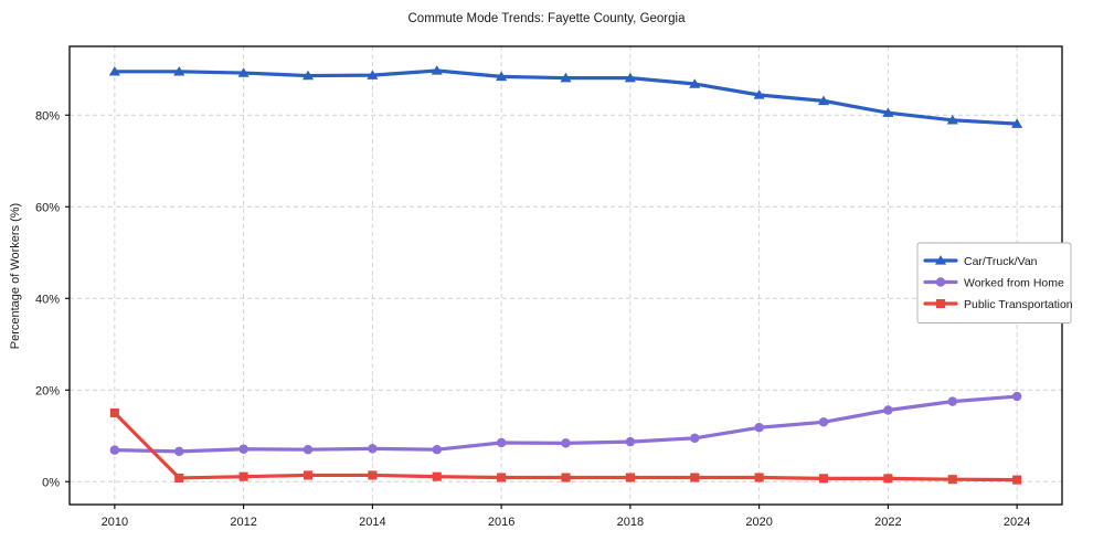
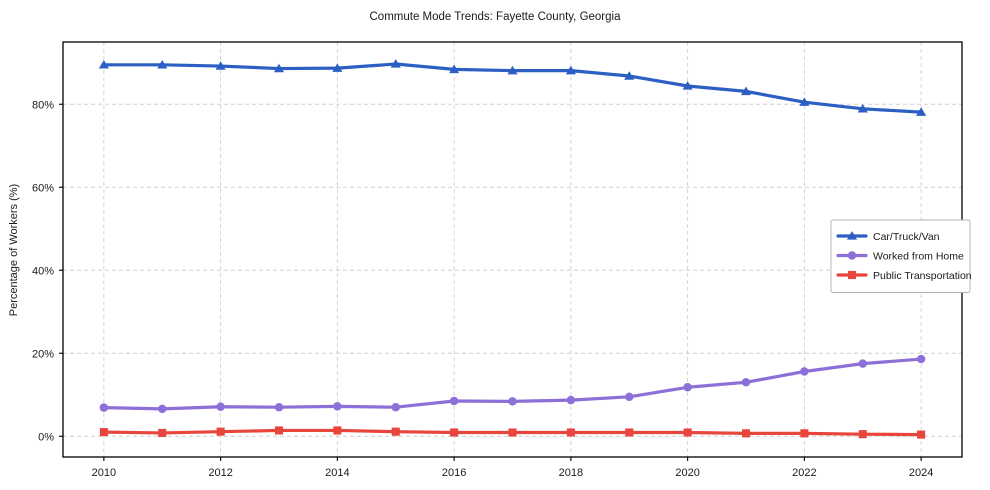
Public Transportation/2010: 15% -> 1%
